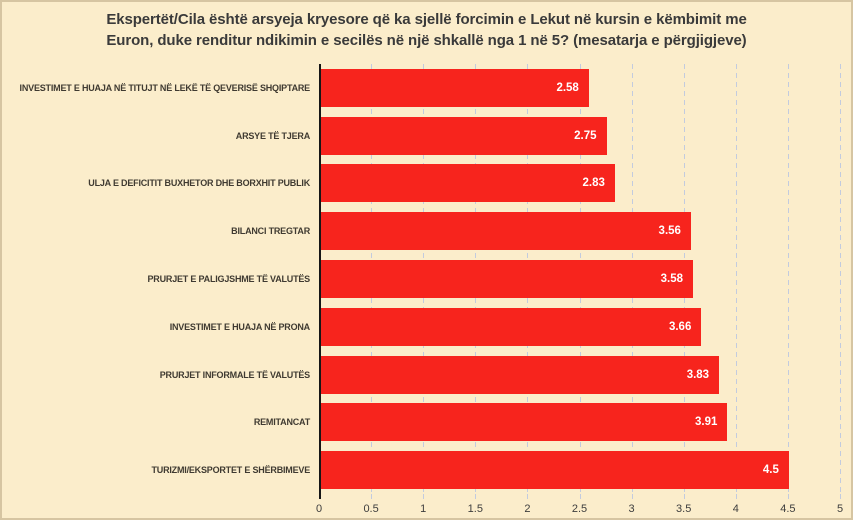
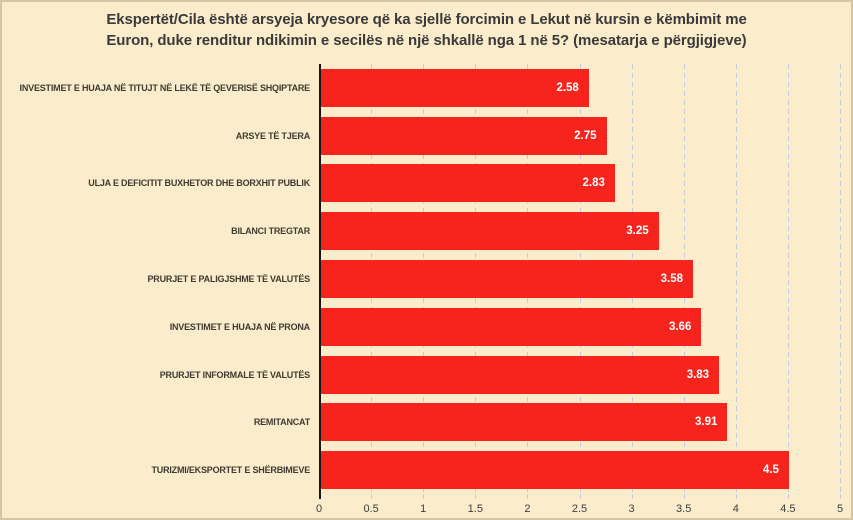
BILANCI TREGTAR: 3.56 -> 3.25
